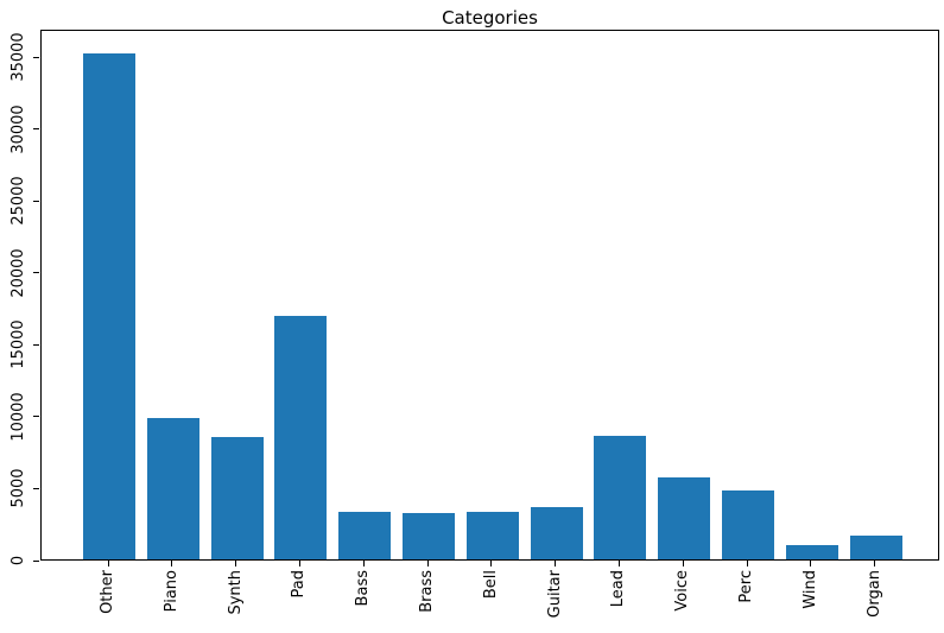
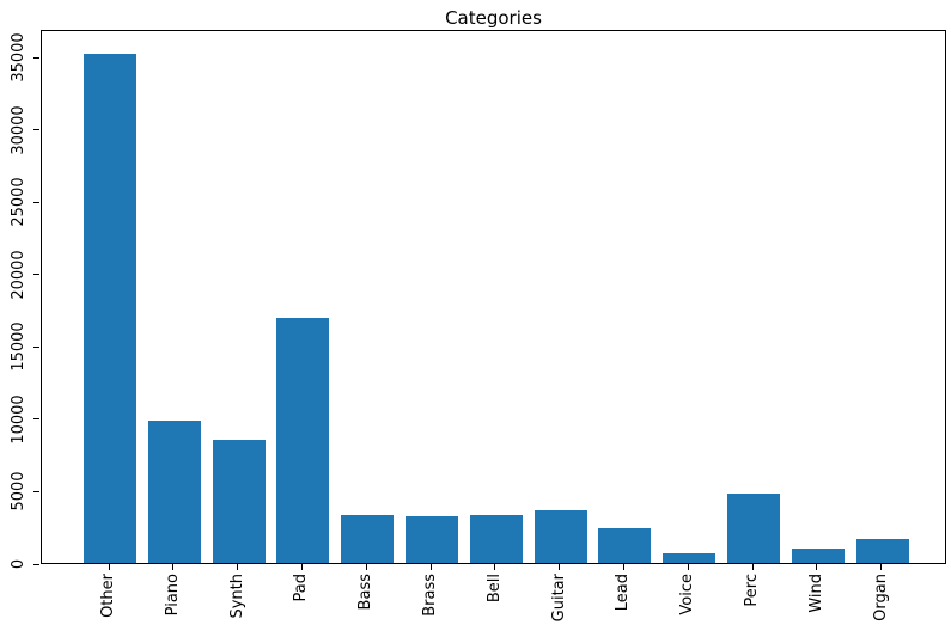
Lead: 8600 -> 2400
Voice: 5700 -> 600
